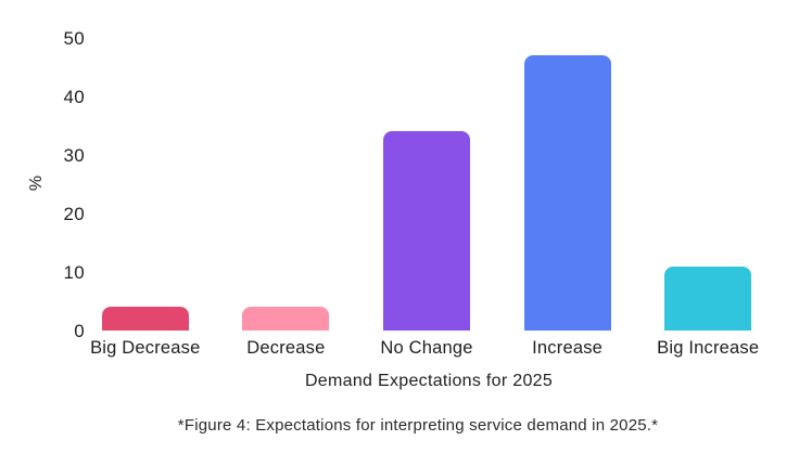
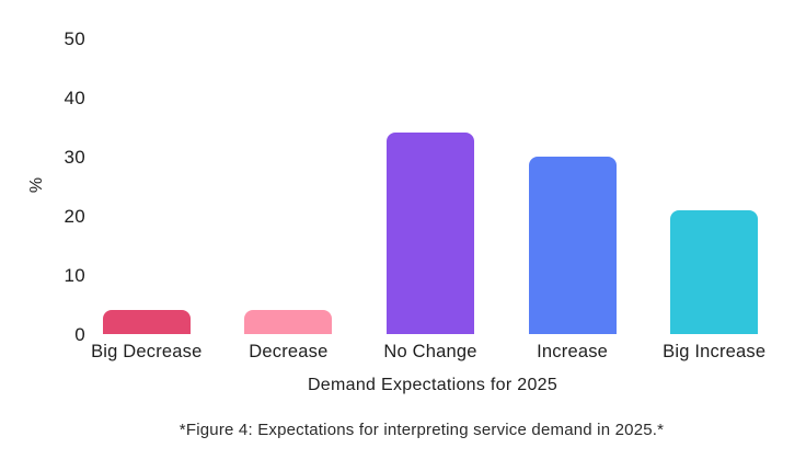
Increase: 47 -> 30
Big Increase: 11 -> 21
